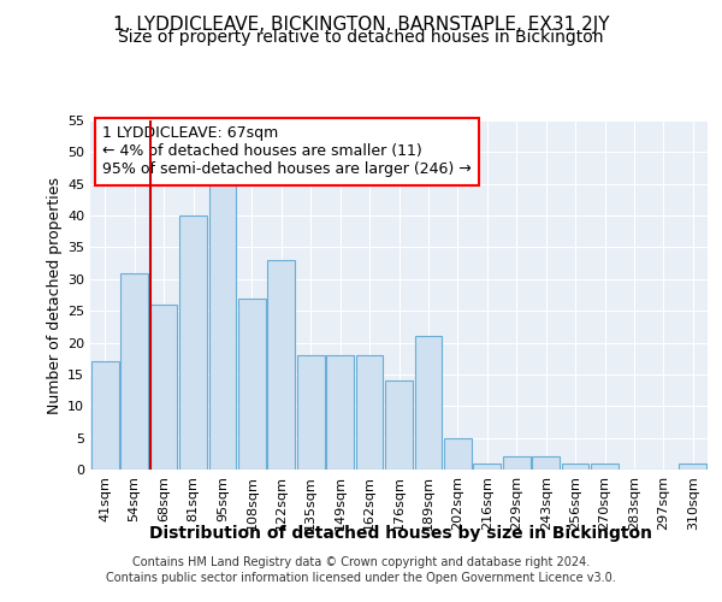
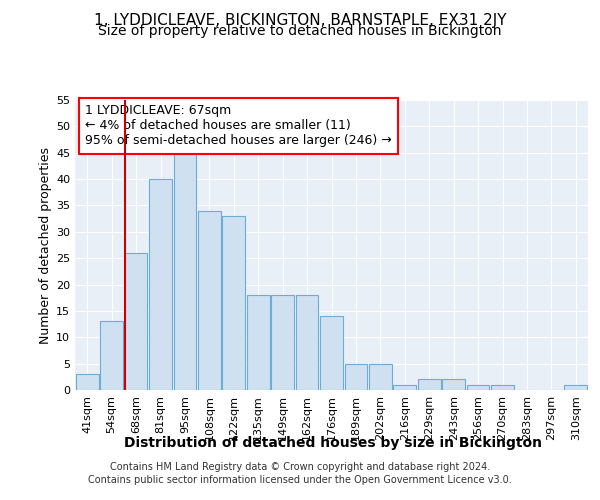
41sqm: 17 -> 3
54sqm: 31 -> 13
108sqm: 27 -> 34
189sqm: 21 -> 5
